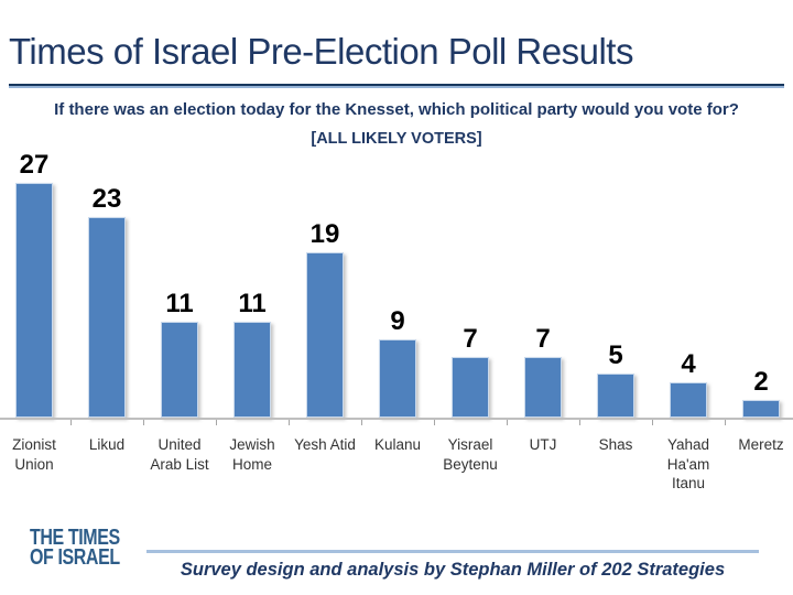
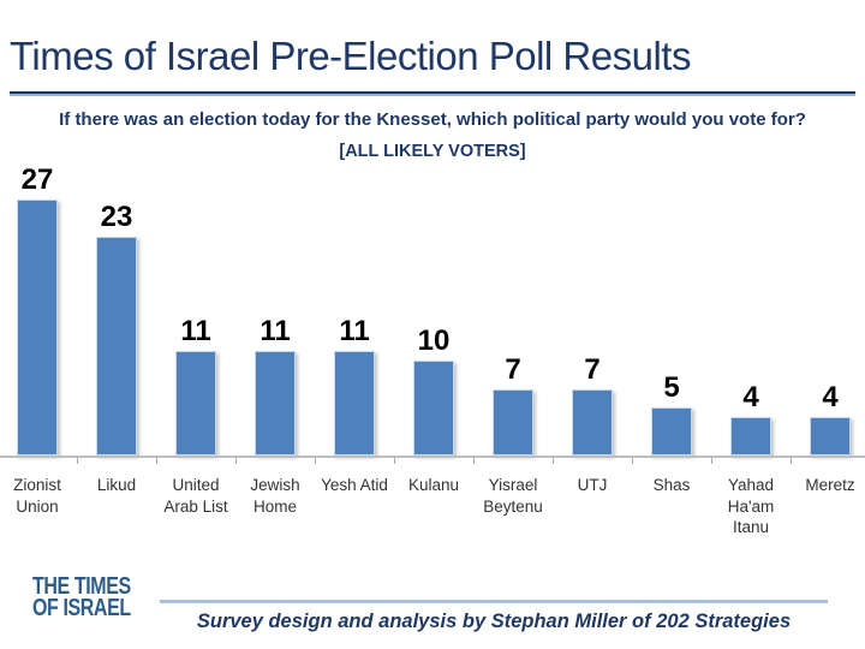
Yesh Atid: 19 -> 11
Kulanu: 9 -> 10
Meretz: 2 -> 4
